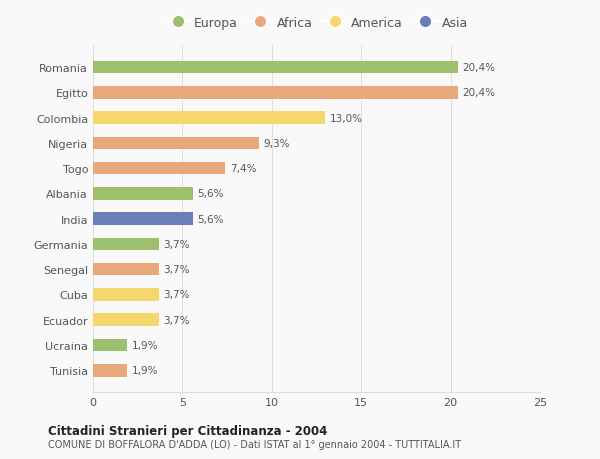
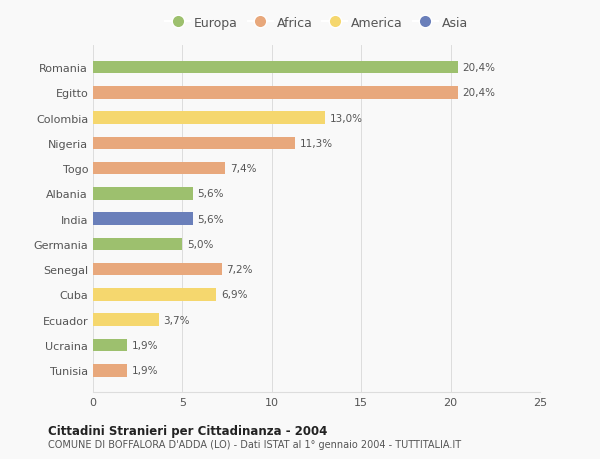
Nigeria: 9,3% -> 11,3%
Germania: 3,7% -> 5,0%
Senegal: 3,7% -> 7,2%
Cuba: 3,7% -> 6,9%
